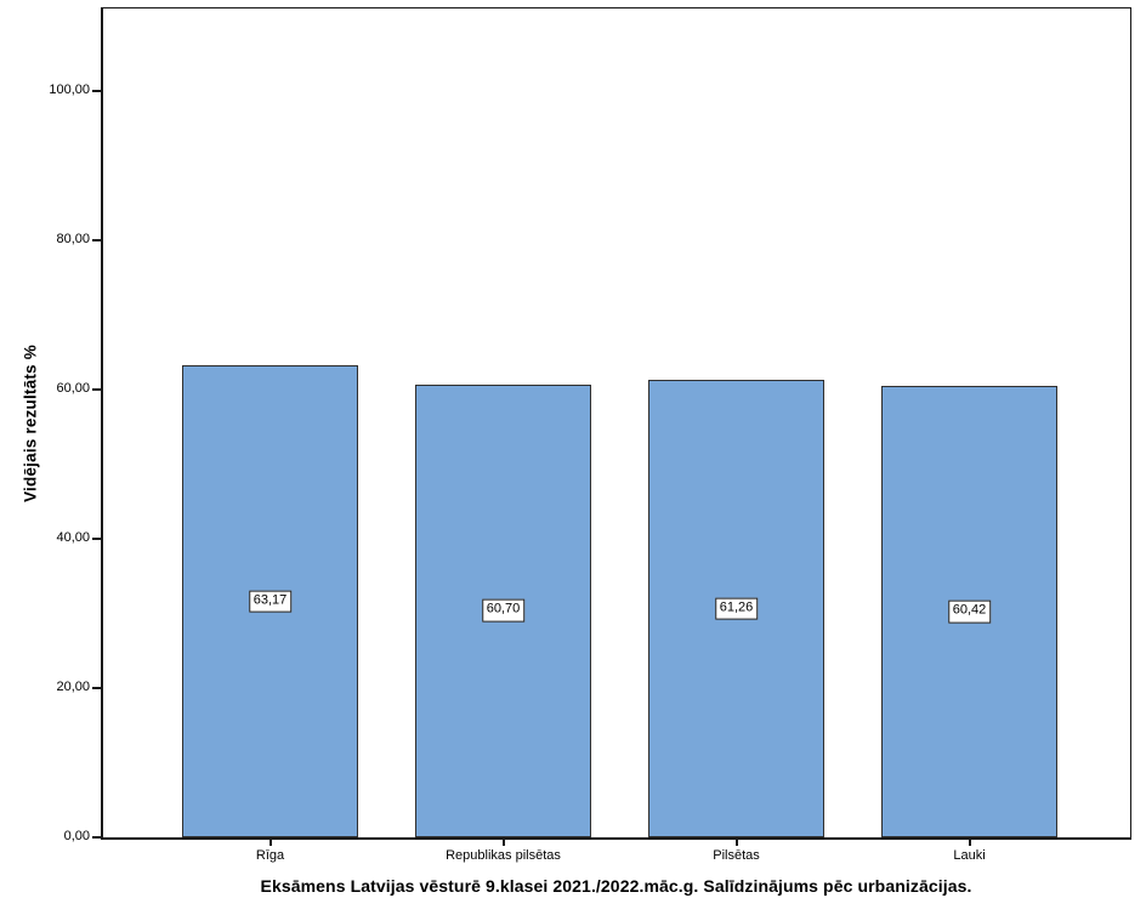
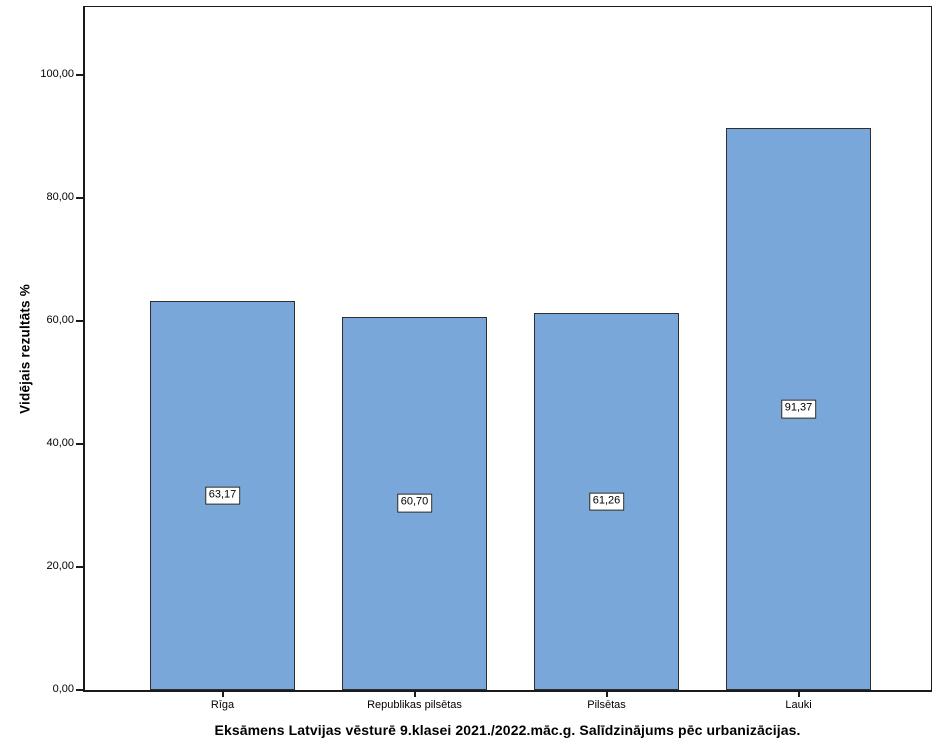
Lauki: 60,42 -> 91,37
